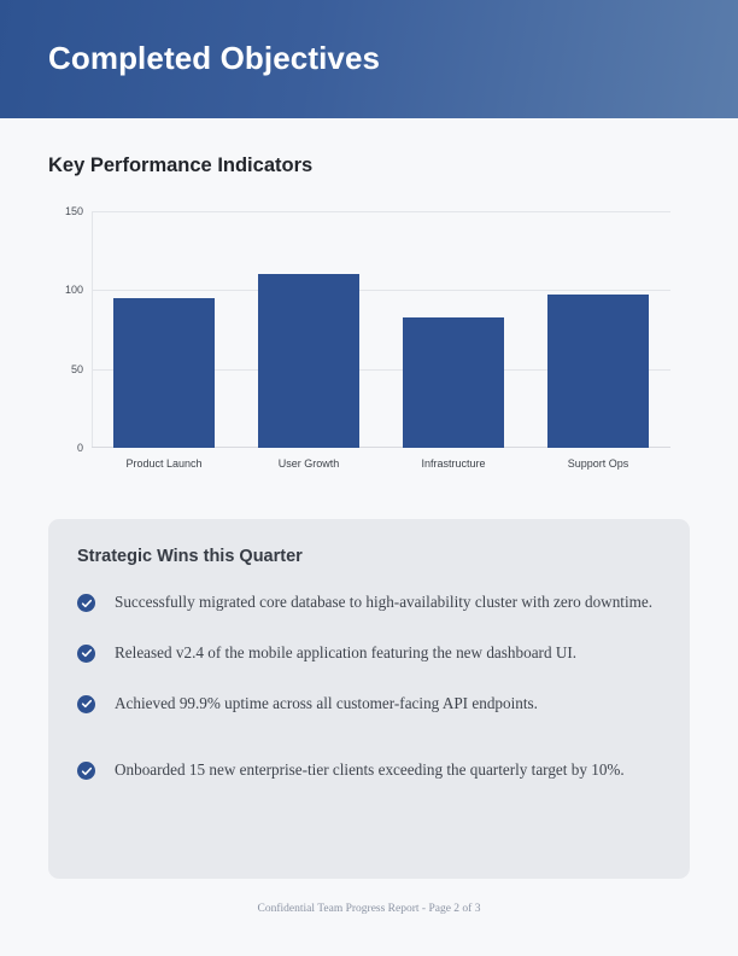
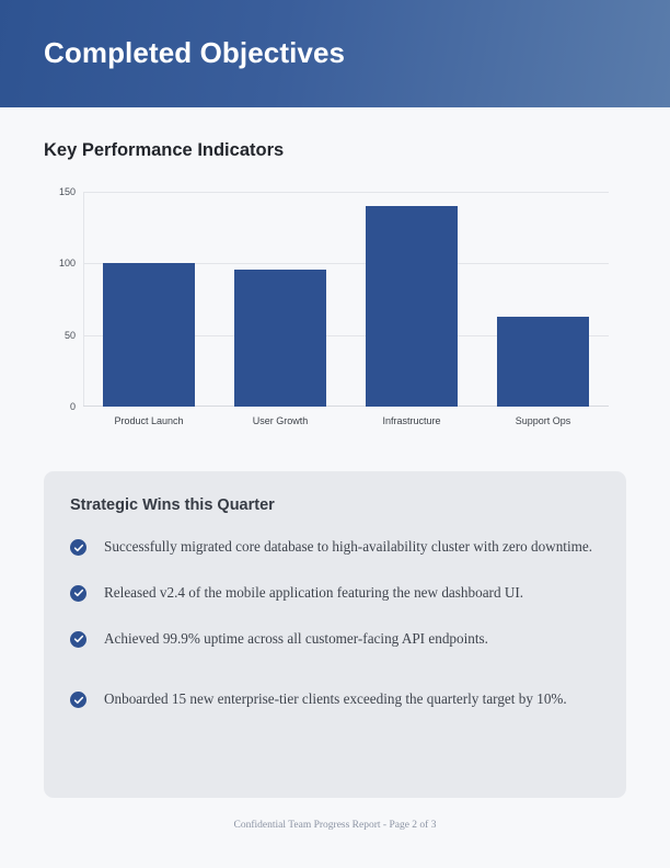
Product Launch: 95 -> 100
User Growth: 110 -> 96
Infrastructure: 83 -> 140
Support Ops: 97 -> 63
